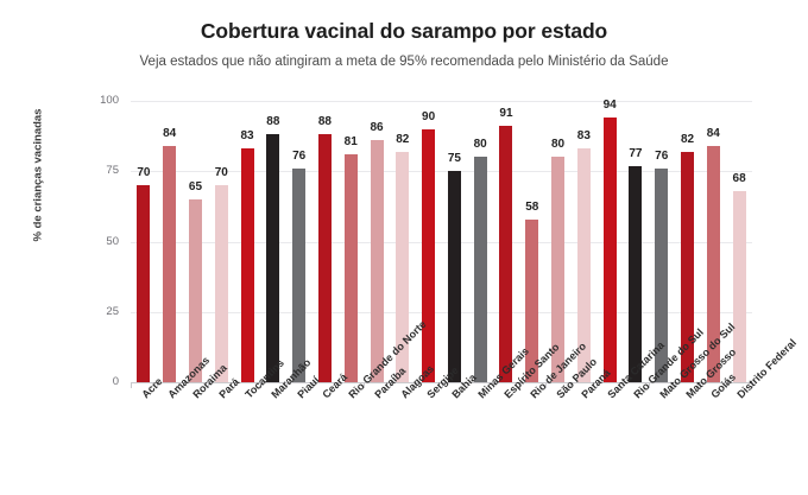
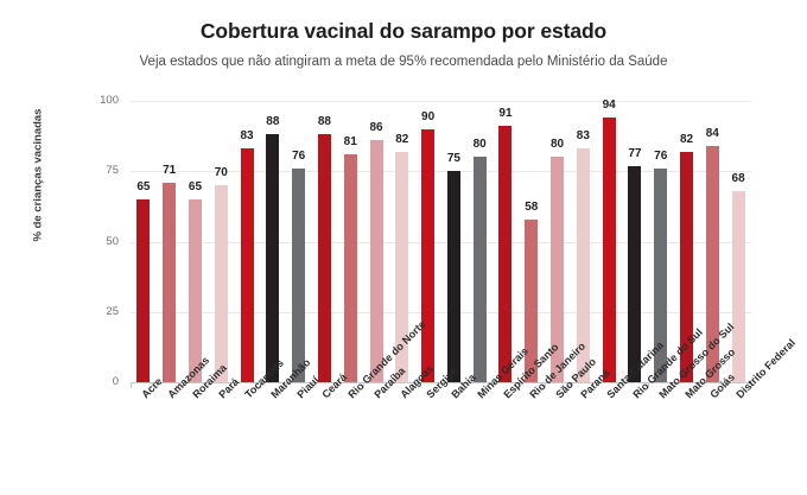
Acre: 70 -> 65
Amazonas: 84 -> 71
